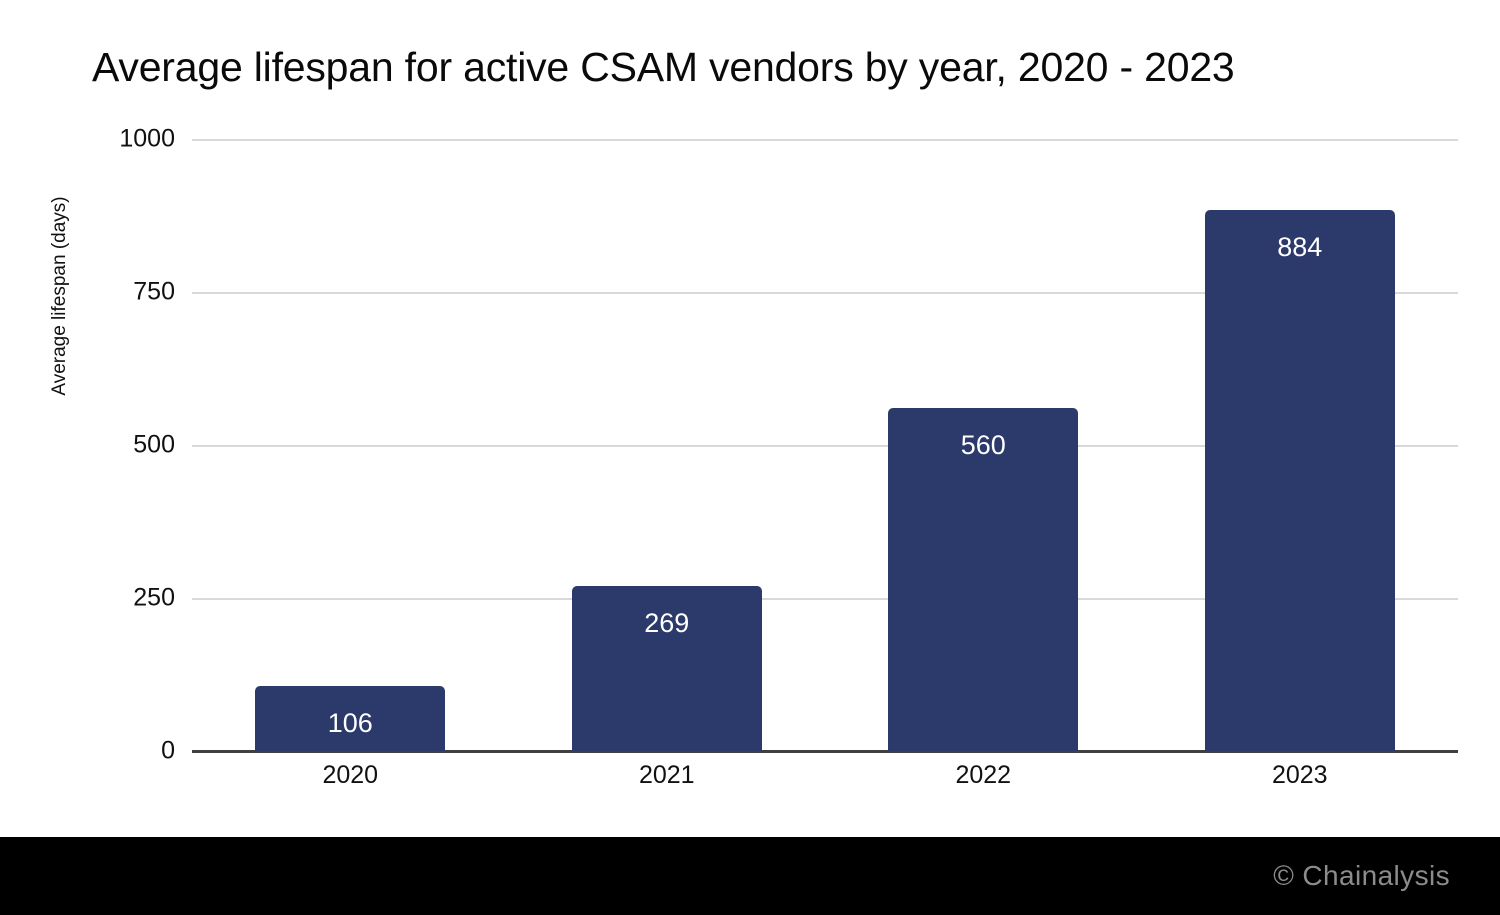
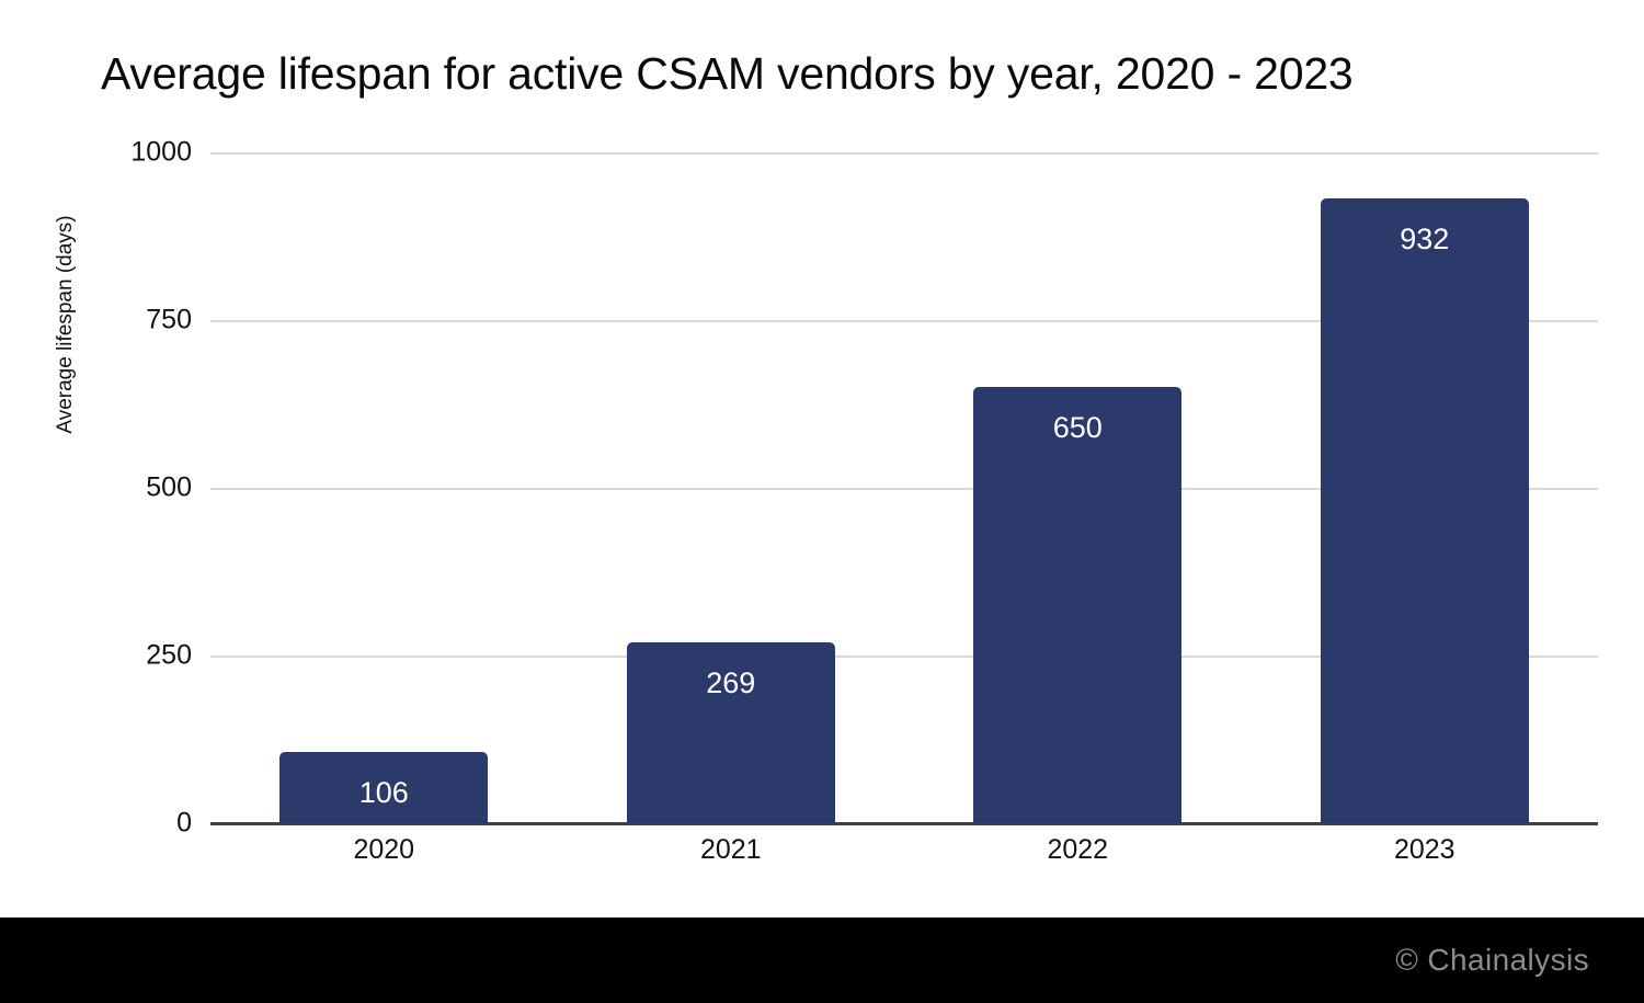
2022: 560 -> 650
2023: 884 -> 932
